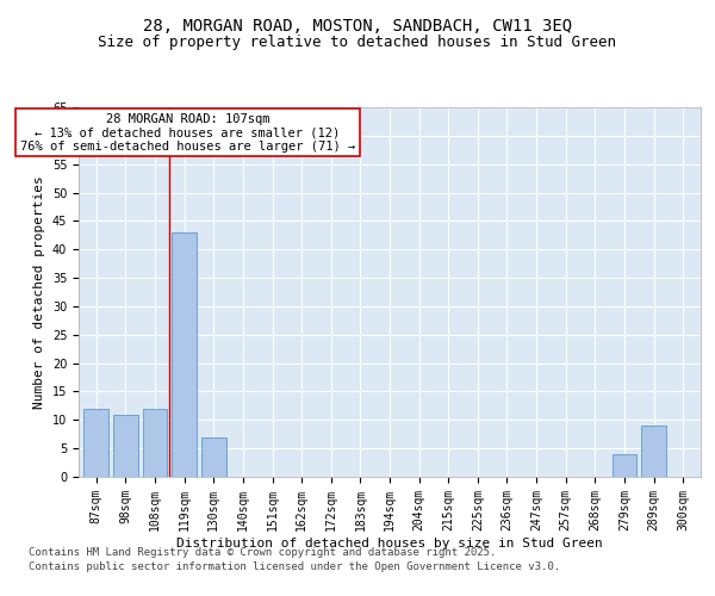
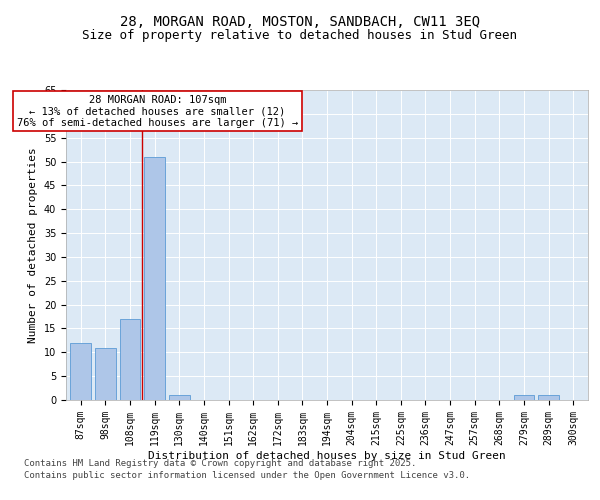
108sqm: 12 -> 17
119sqm: 43 -> 51
130sqm: 7 -> 1
279sqm: 4 -> 1
289sqm: 9 -> 1
